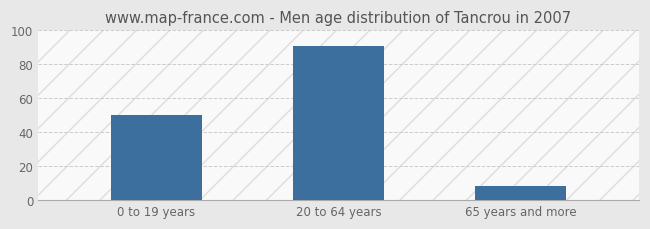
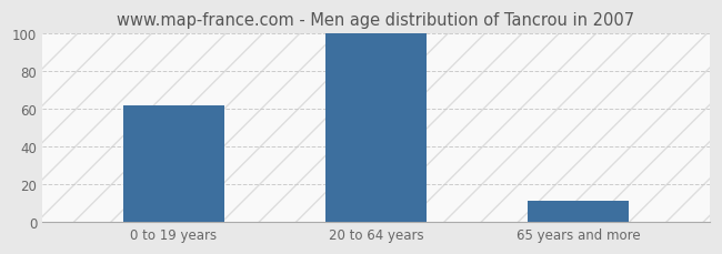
0 to 19 years: 50 -> 62
20 to 64 years: 91 -> 100
65 years and more: 8 -> 11
